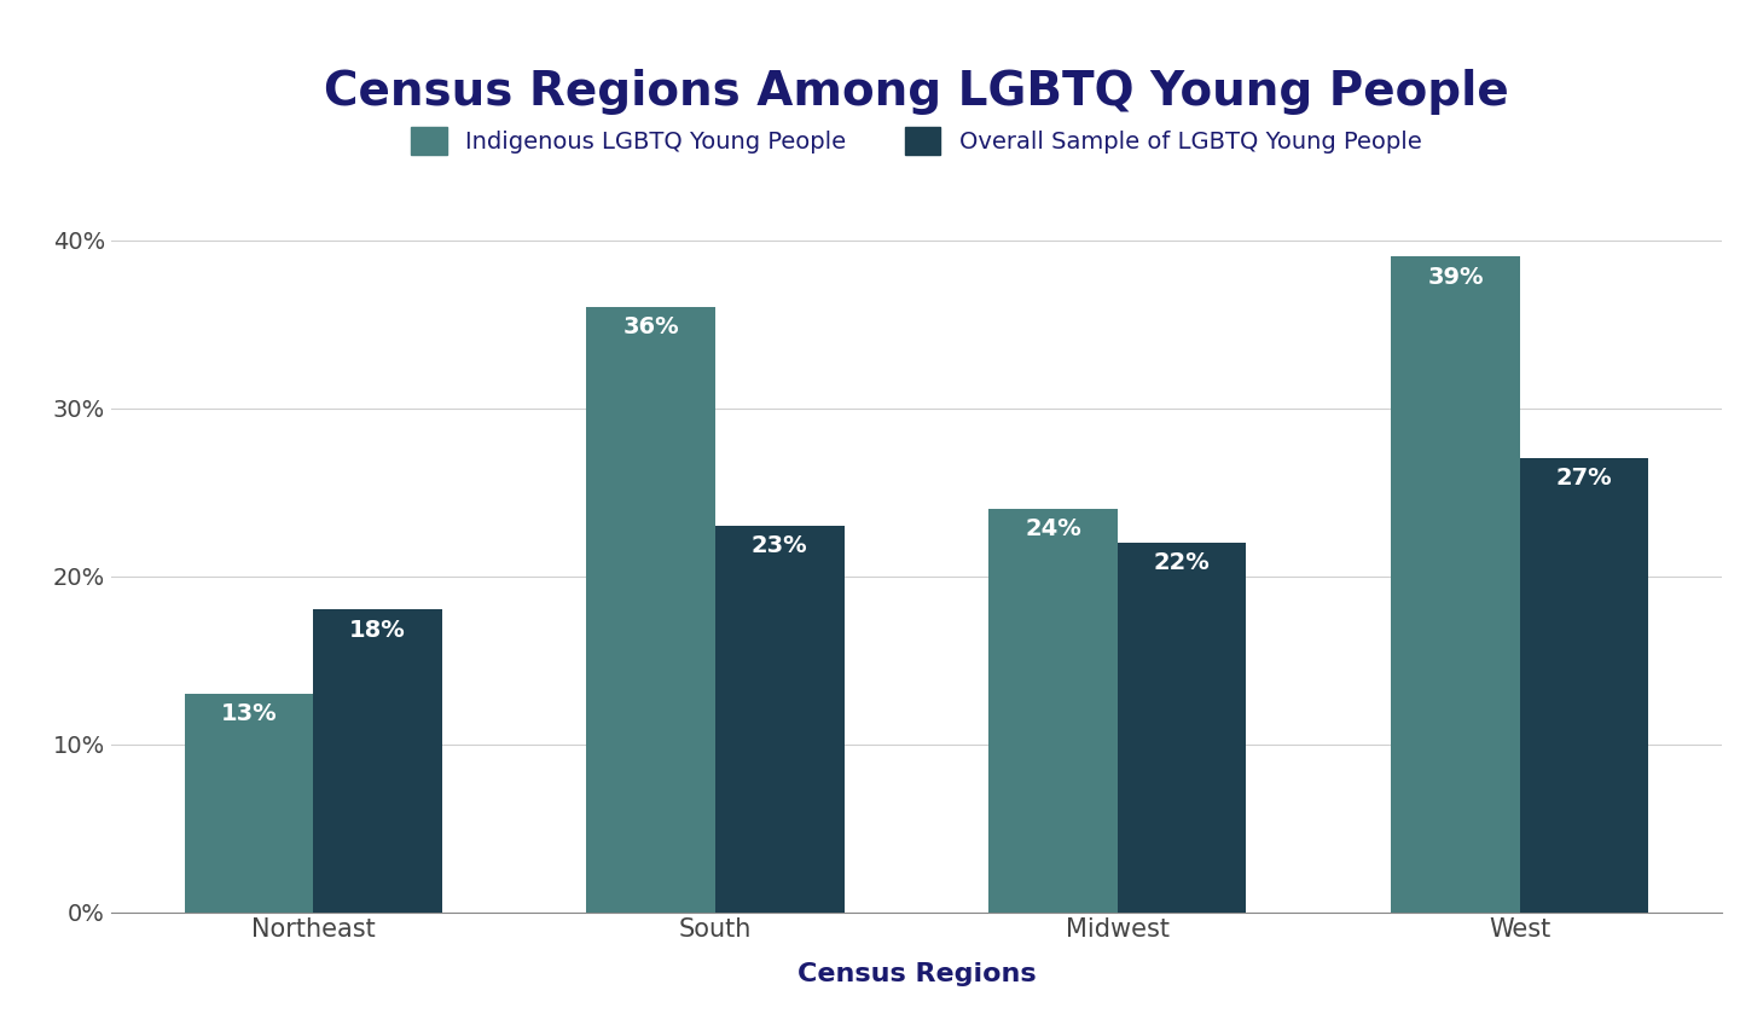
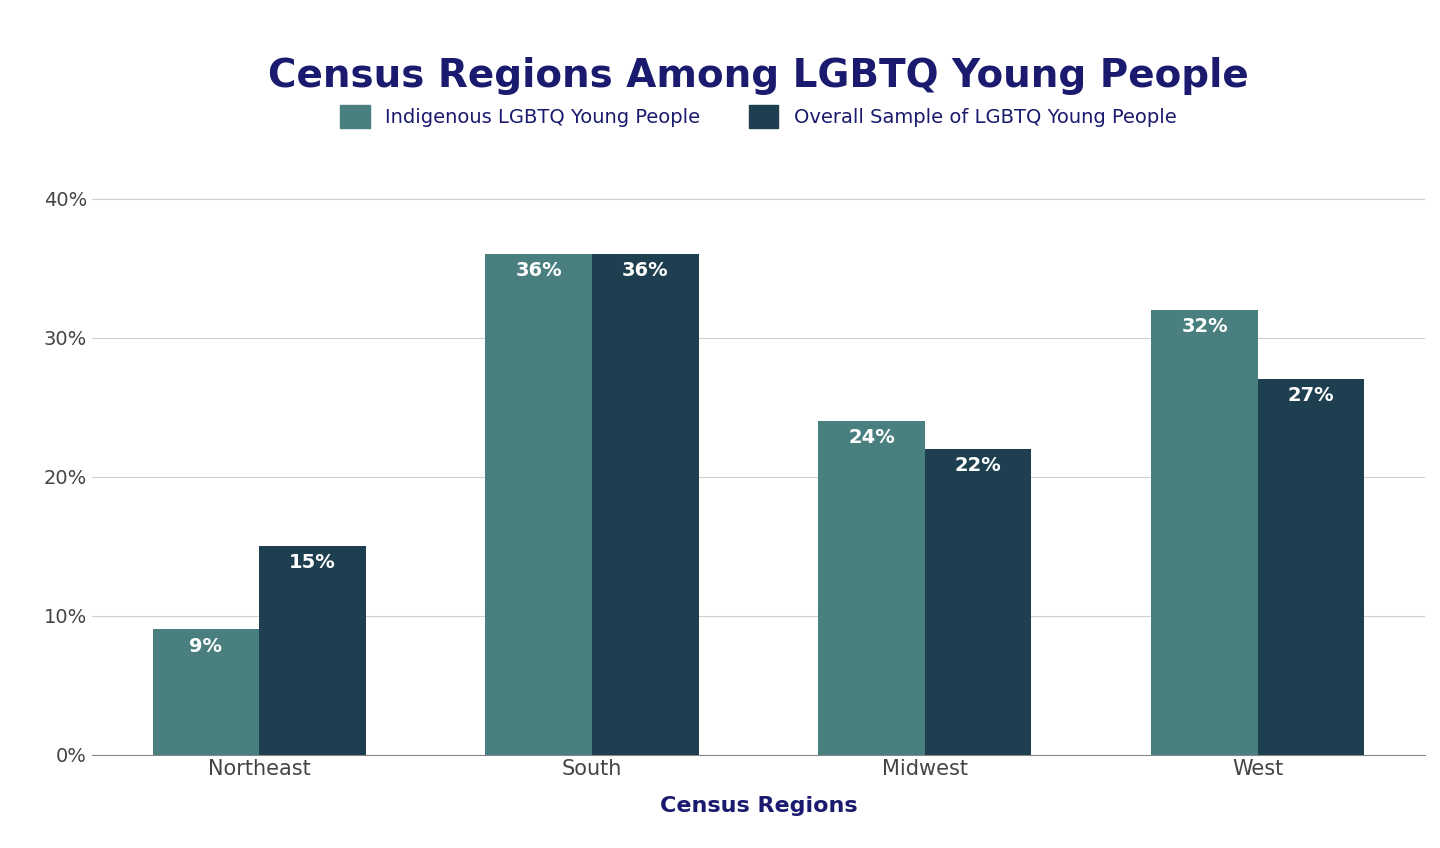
Indigenous LGBTQ Young People/Northeast: 13% -> 9%
Overall Sample of LGBTQ Young People/Northeast: 18% -> 15%
Overall Sample of LGBTQ Young People/South: 23% -> 36%
Indigenous LGBTQ Young People/West: 39% -> 32%
